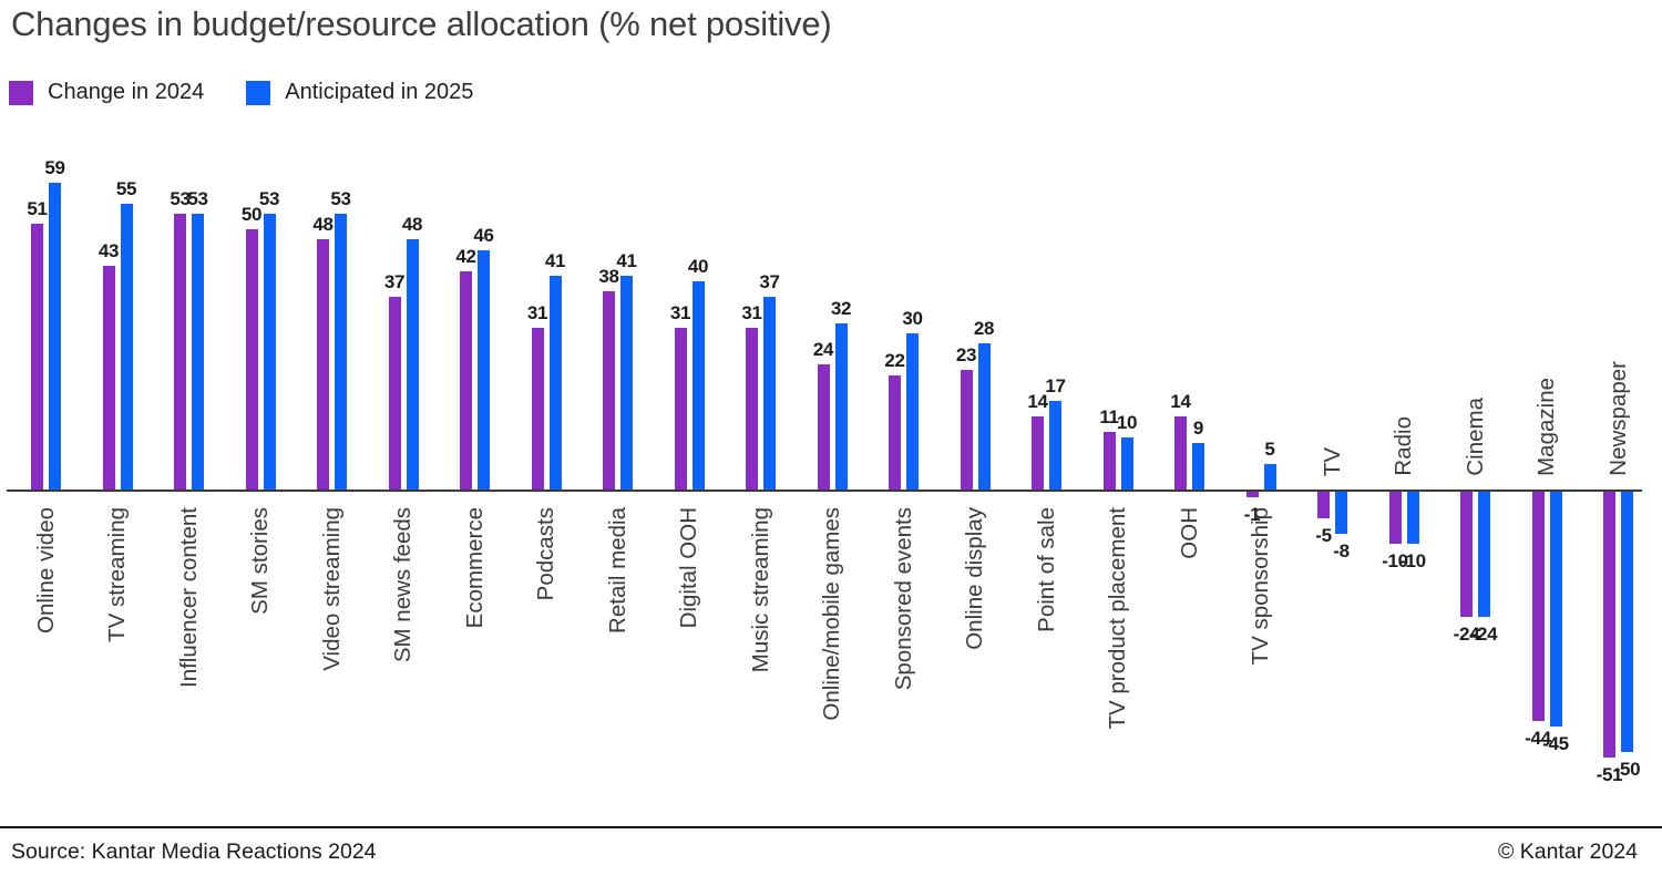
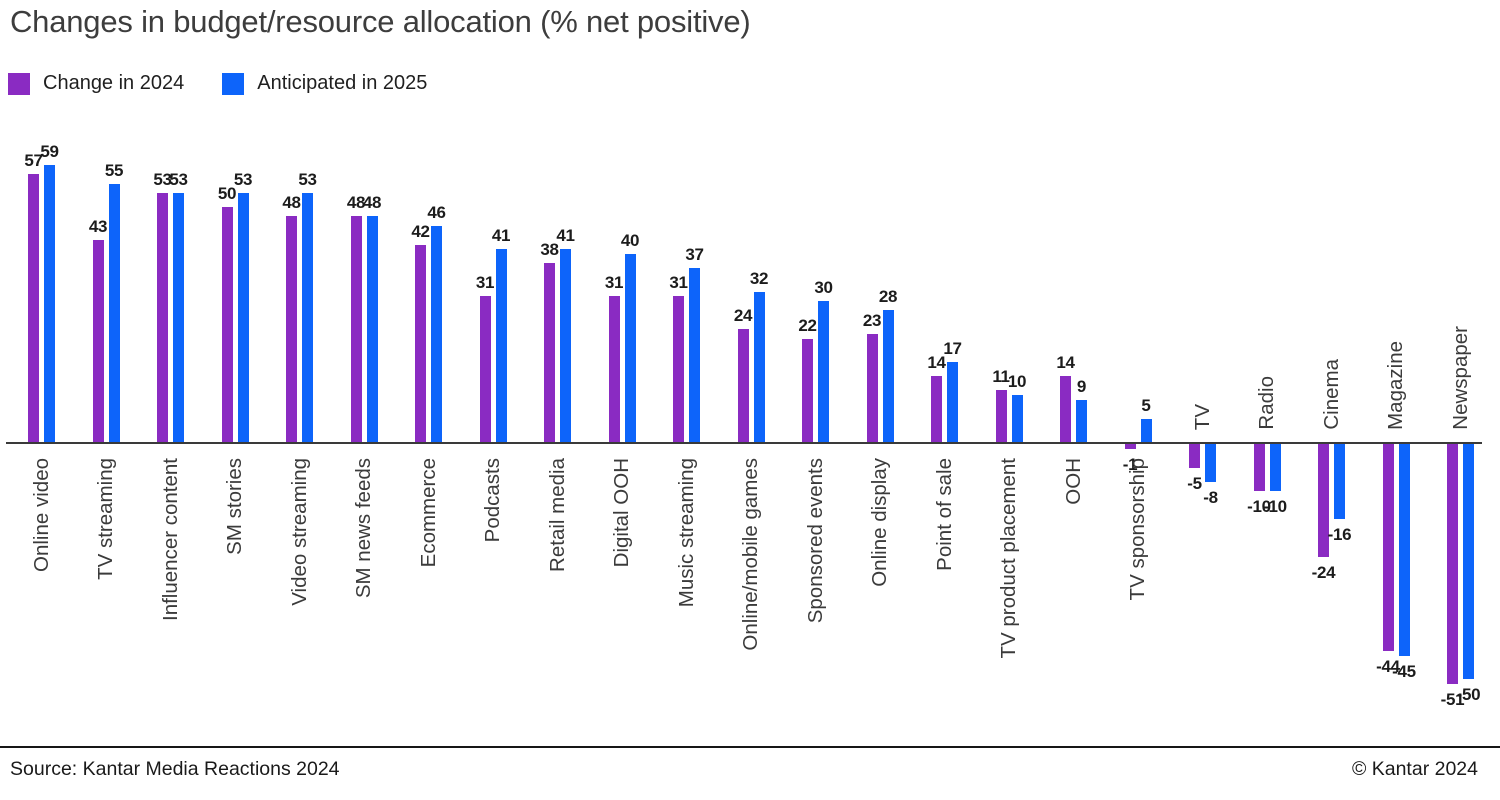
Change in 2024/Online video: 51 -> 57
Change in 2024/SM news feeds: 37 -> 48
Anticipated in 2025/Cinema: -24 -> -16
